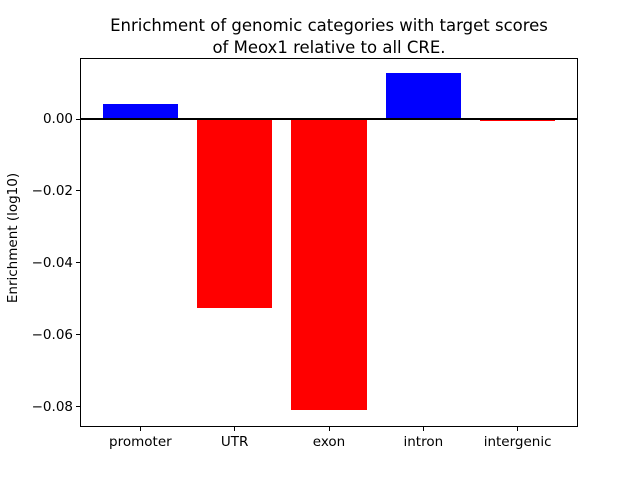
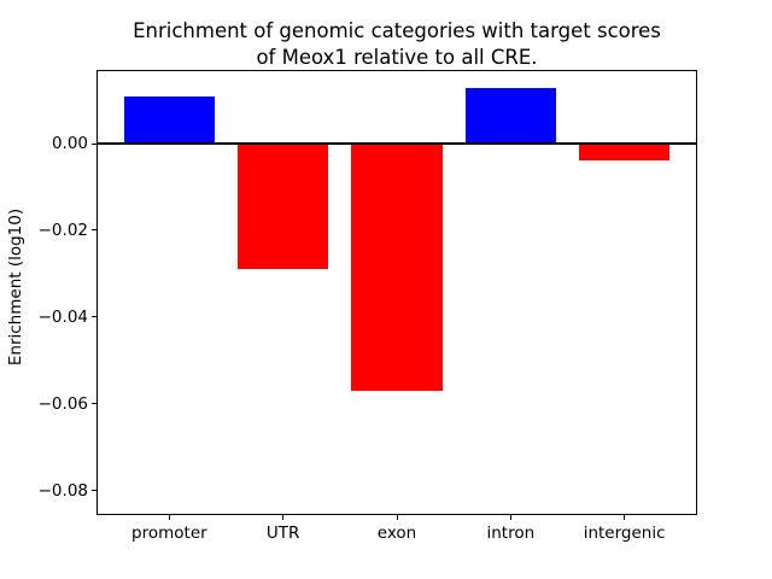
promoter: 0.004 -> 0.011
UTR: -0.052 -> -0.029
exon: -0.081 -> -0.057
intergenic: -0.001 -> -0.004
